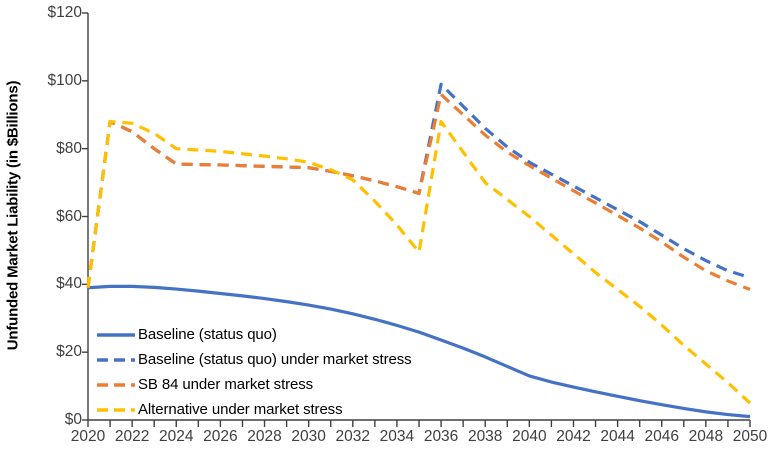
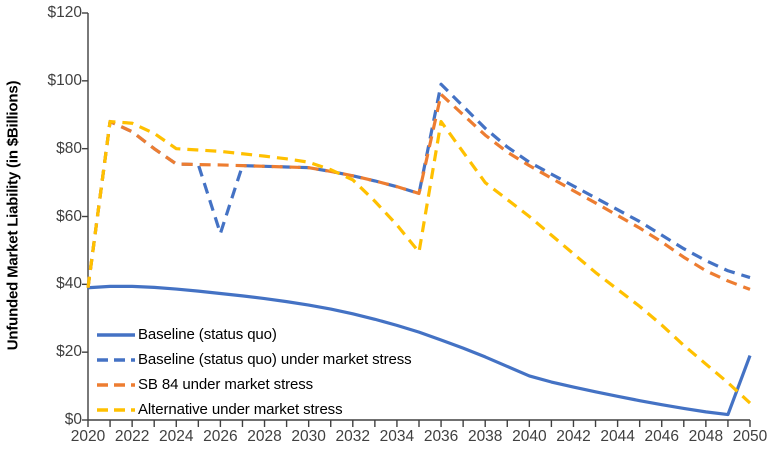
Baseline (status quo) under market stress/2026: $75 -> $55
Baseline (status quo)/2050: $1 -> $19
